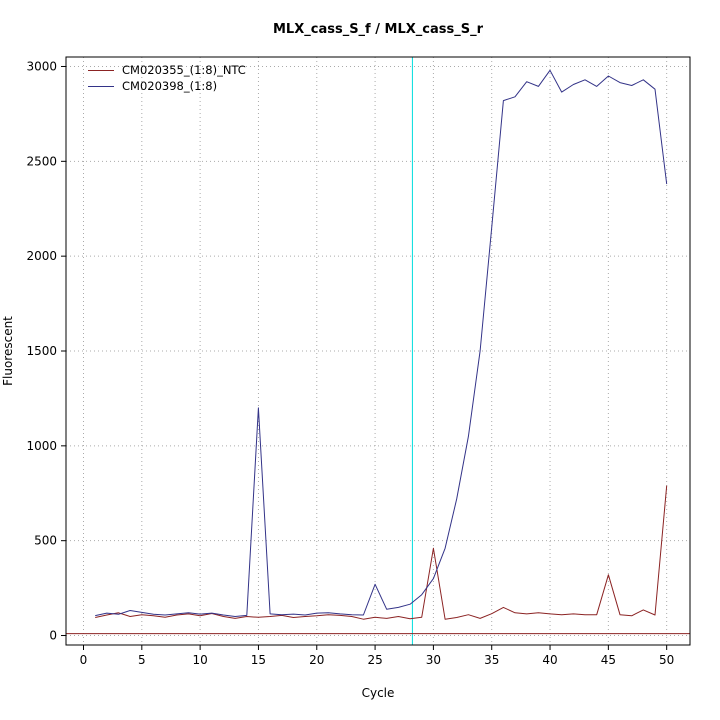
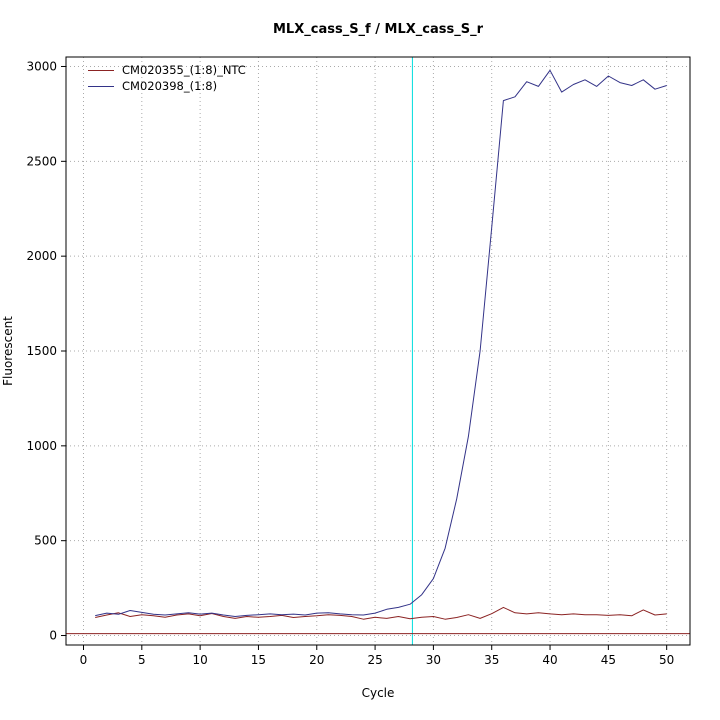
CM020398_(1:8)/15: 1200 -> 110
CM020398_(1:8)/25: 270 -> 120
CM020355_(1:8)_NTC/30: 460 -> 100
CM020355_(1:8)_NTC/45: 320 -> 110
CM020355_(1:8)_NTC/50: 790 -> 110
CM020398_(1:8)/50: 2380 -> 2900
